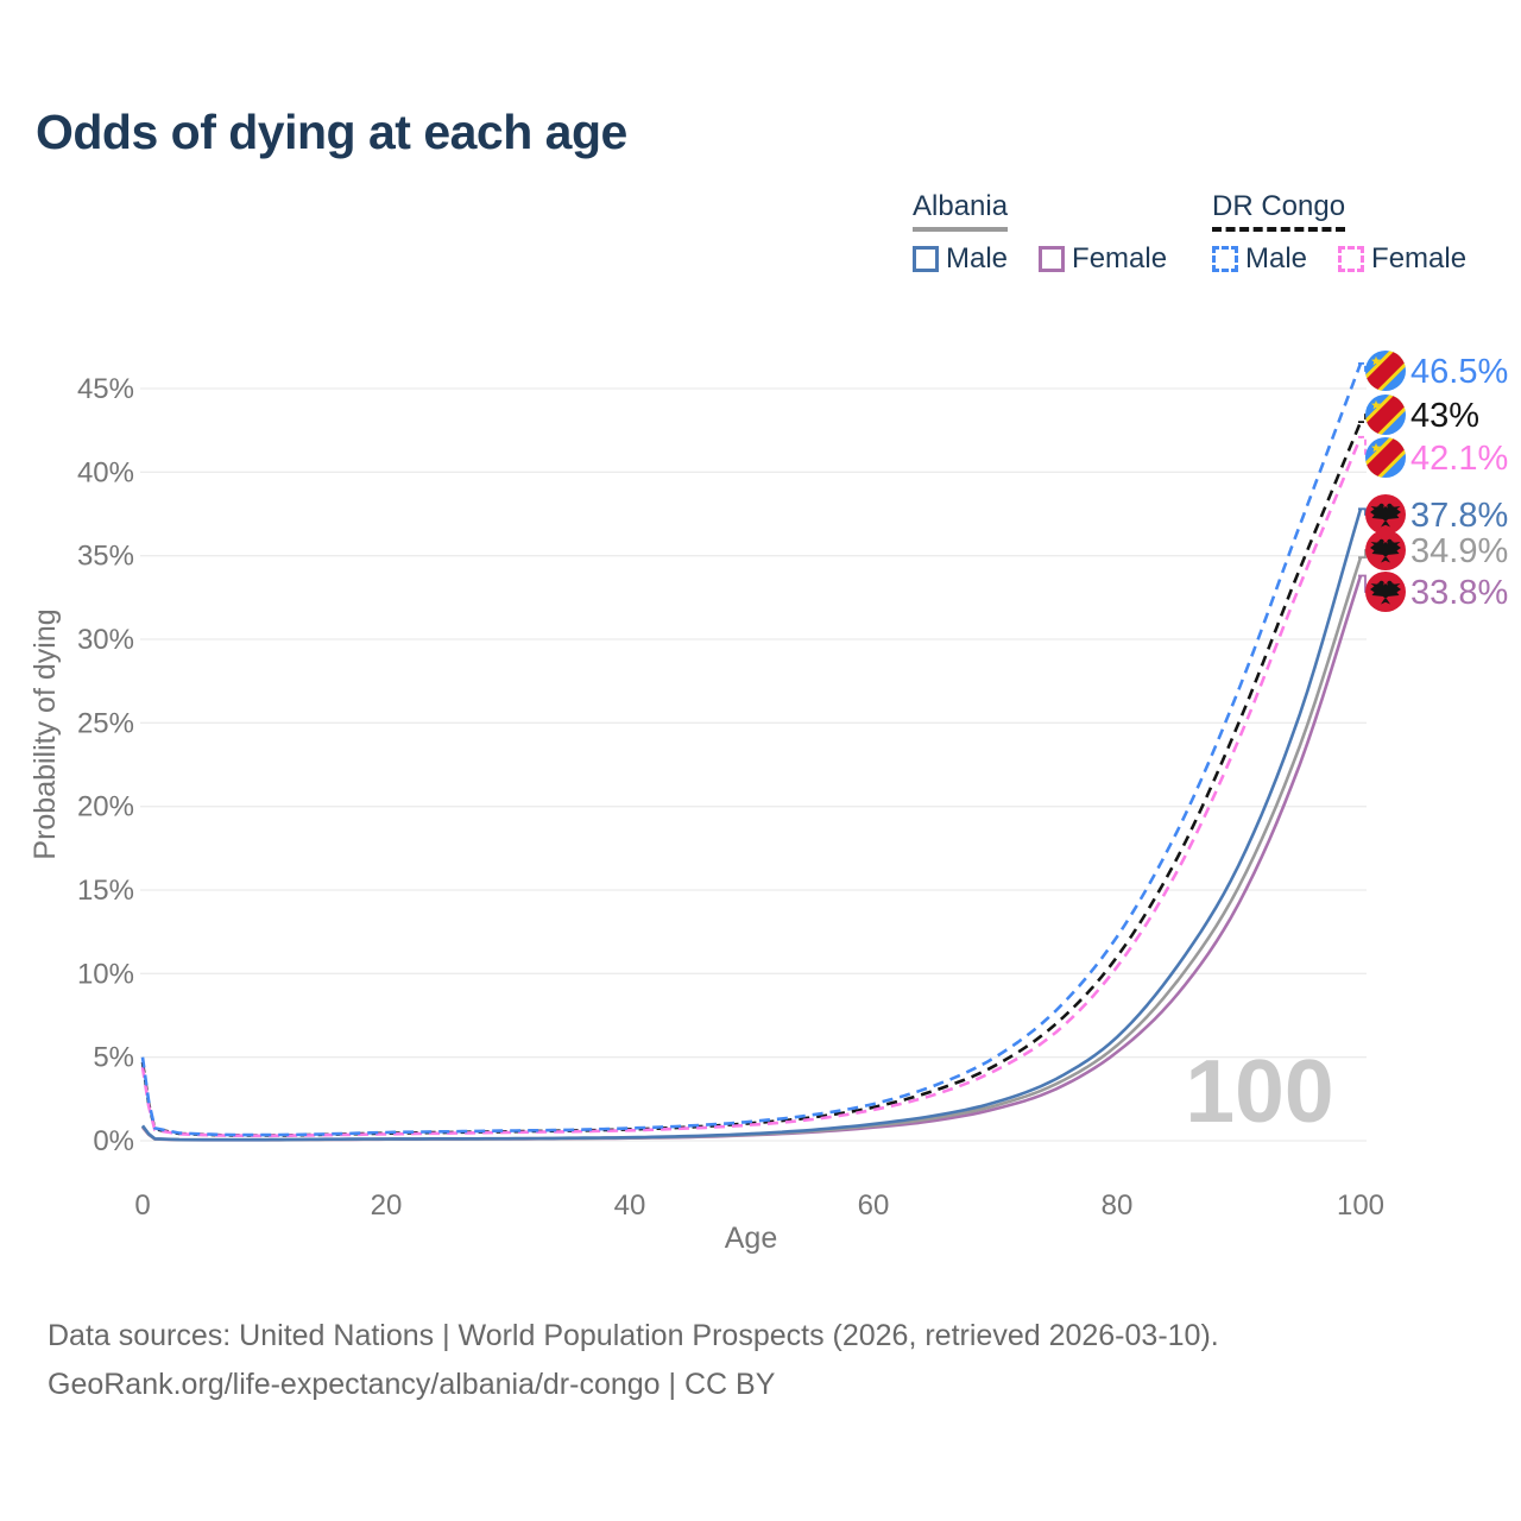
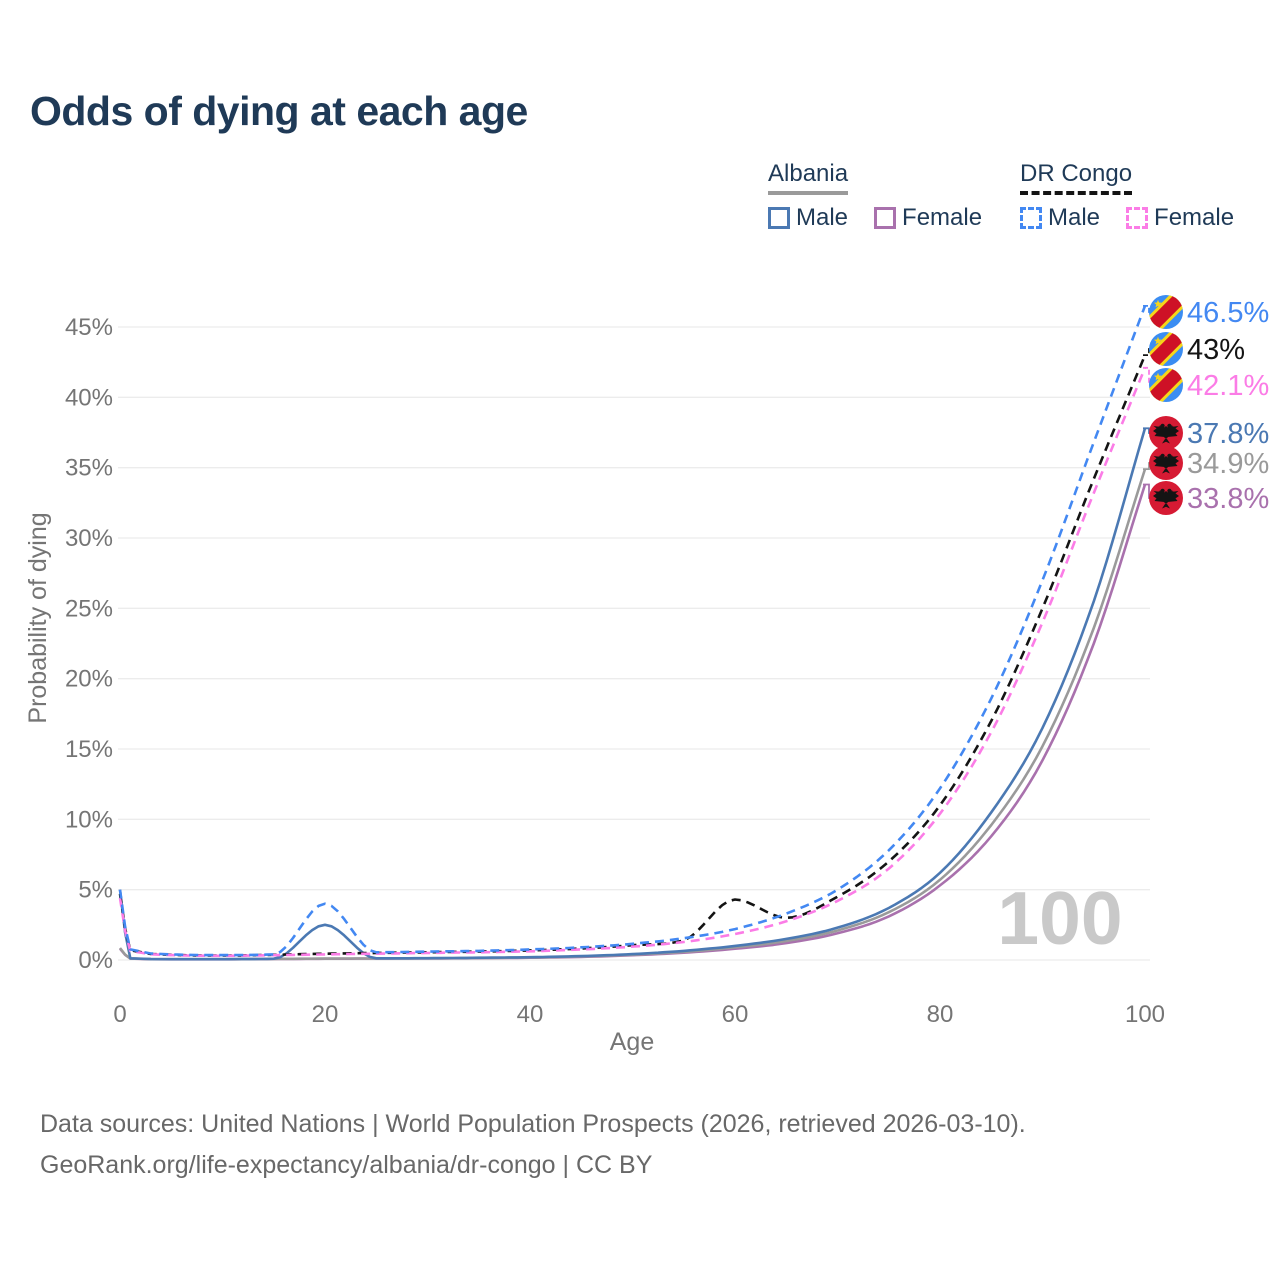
Albania Male/0: 0.9% -> 5.0%
Albania Male/20: 0.1% -> 2.5%
DR Congo Male/20: 0.5% -> 4.0%
DR Congo/60: 2.0% -> 4.3%
